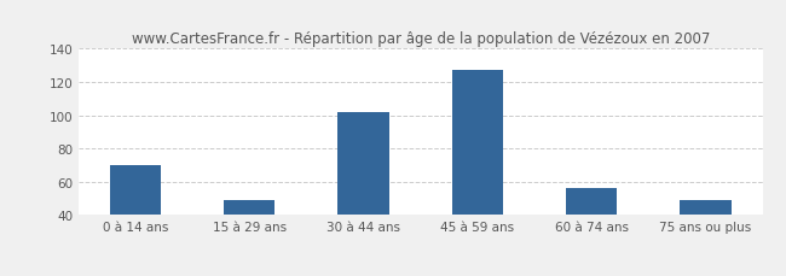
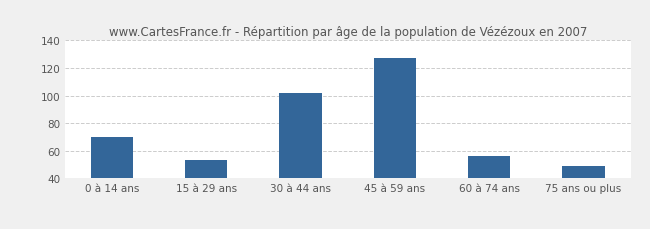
15 à 29 ans: 49 -> 53
